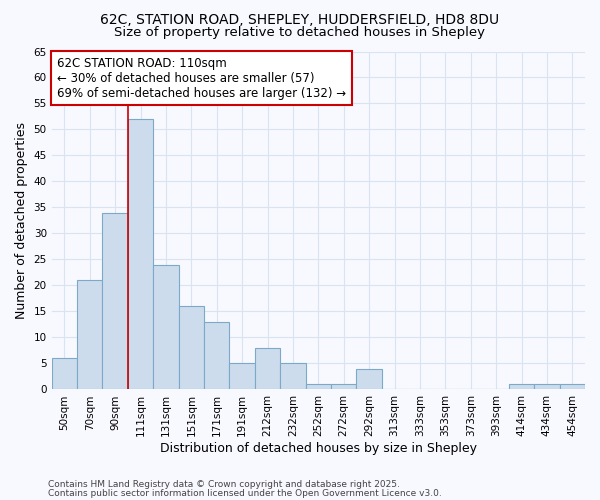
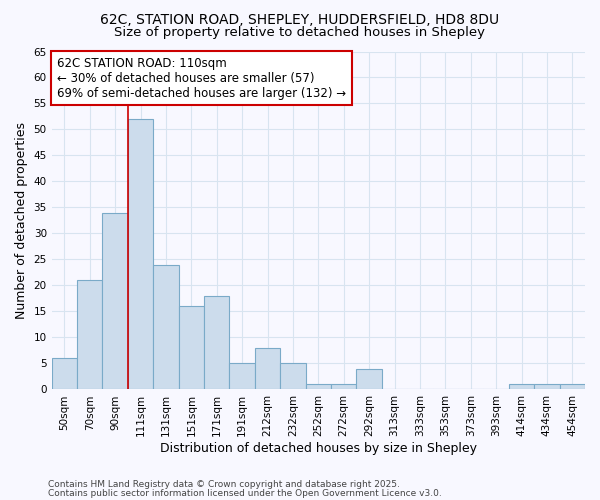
171sqm: 13 -> 18
